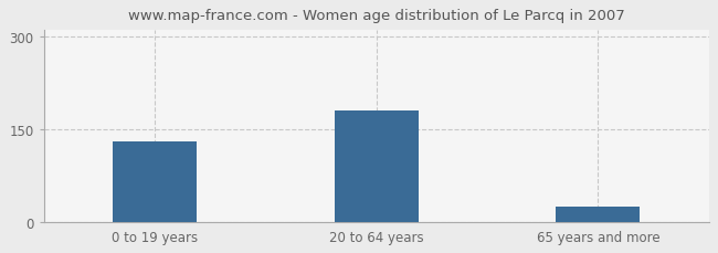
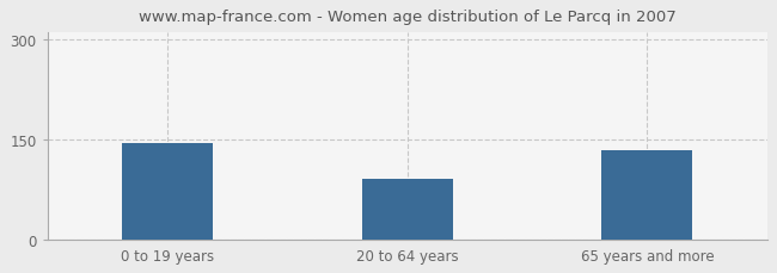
0 to 19 years: 130 -> 144
20 to 64 years: 180 -> 90
65 years and more: 25 -> 134
